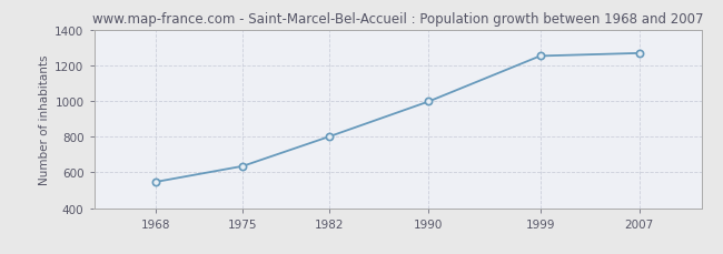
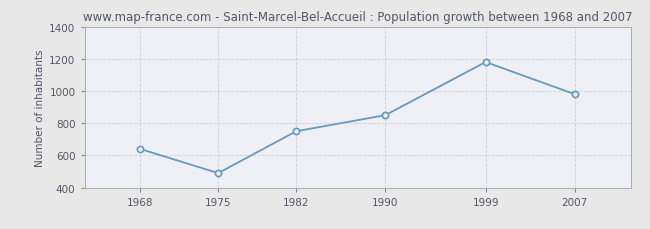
1968: 550 -> 640
1975: 640 -> 490
1982: 800 -> 750
1990: 1000 -> 850
1999: 1250 -> 1180
2007: 1270 -> 980
